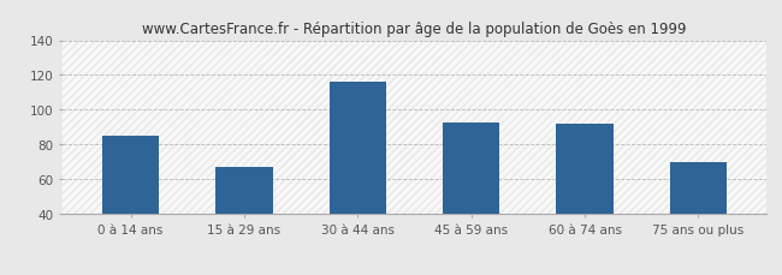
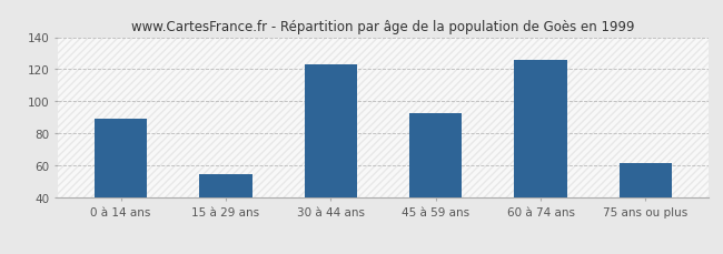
0 à 14 ans: 85 -> 89
15 à 29 ans: 67 -> 55
30 à 44 ans: 116 -> 123
60 à 74 ans: 92 -> 126
75 ans ou plus: 70 -> 62
